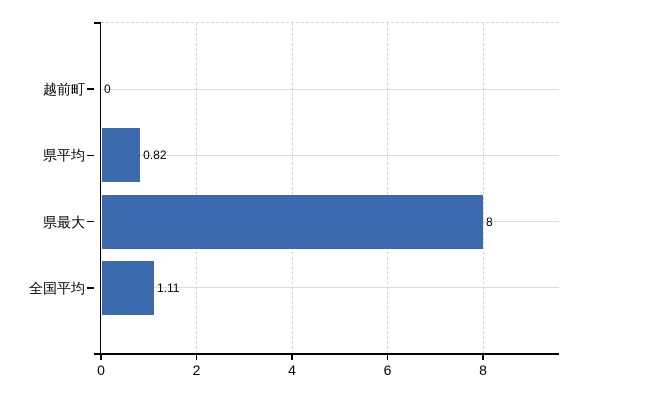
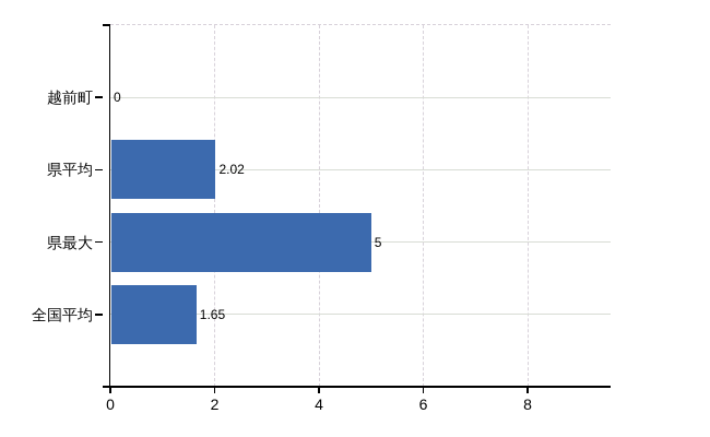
県平均: 0.82 -> 2.02
県最大: 8 -> 5
全国平均: 1.11 -> 1.65
